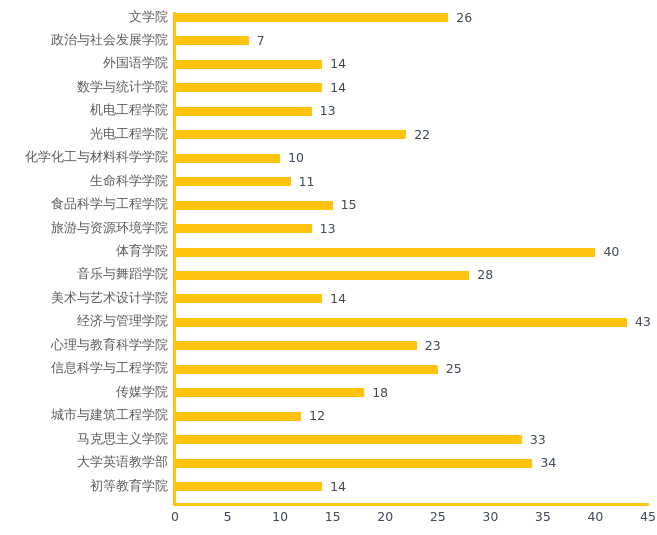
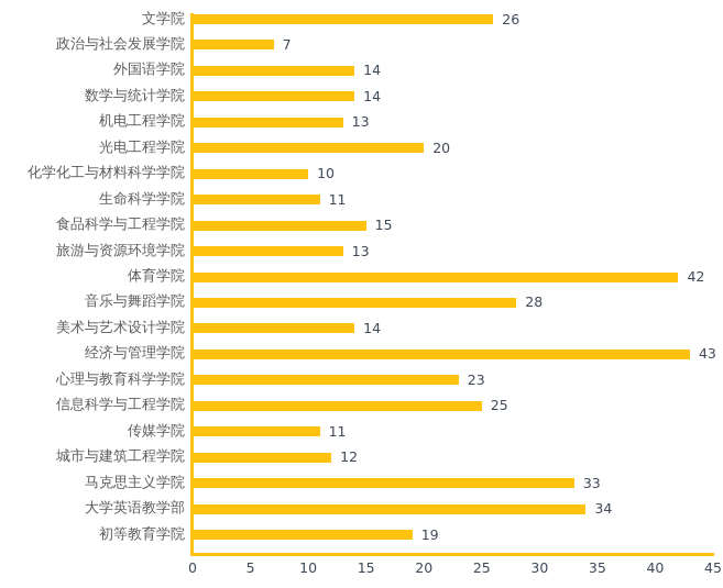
光电工程学院: 22 -> 20
体育学院: 40 -> 42
传媒学院: 18 -> 11
初等教育学院: 14 -> 19
